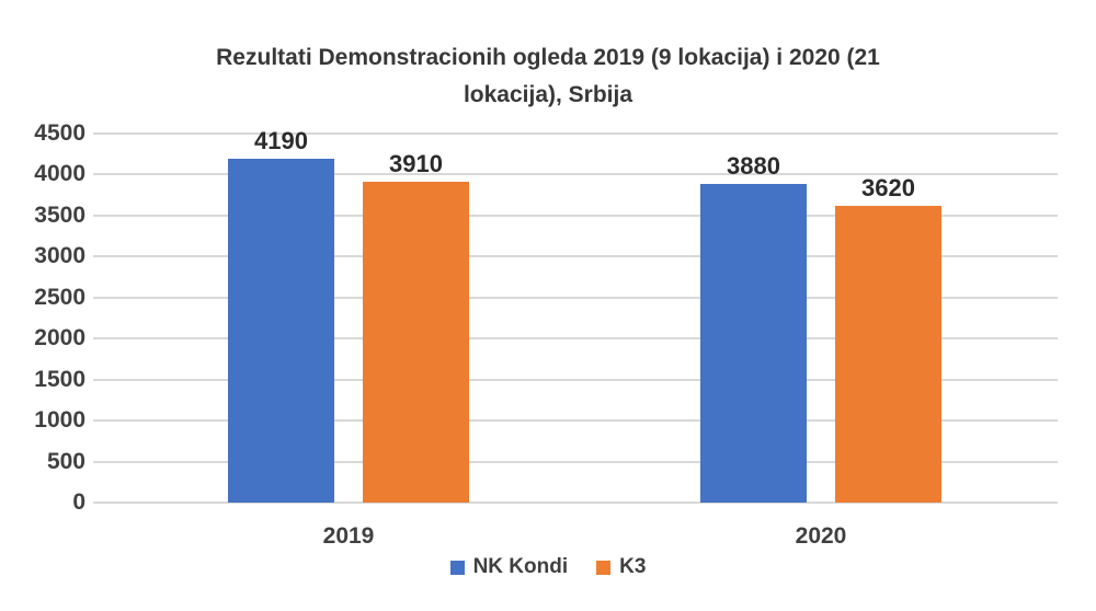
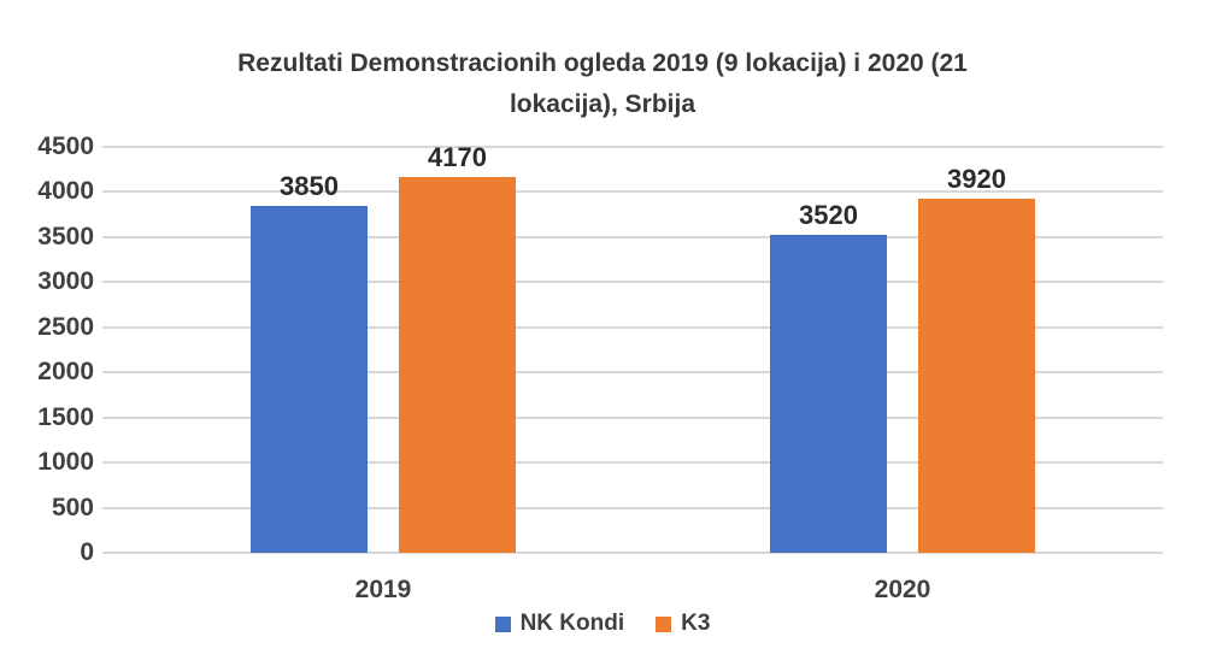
NK Kondi/2019: 4190 -> 3850
K3/2019: 3910 -> 4170
NK Kondi/2020: 3880 -> 3520
K3/2020: 3620 -> 3920
